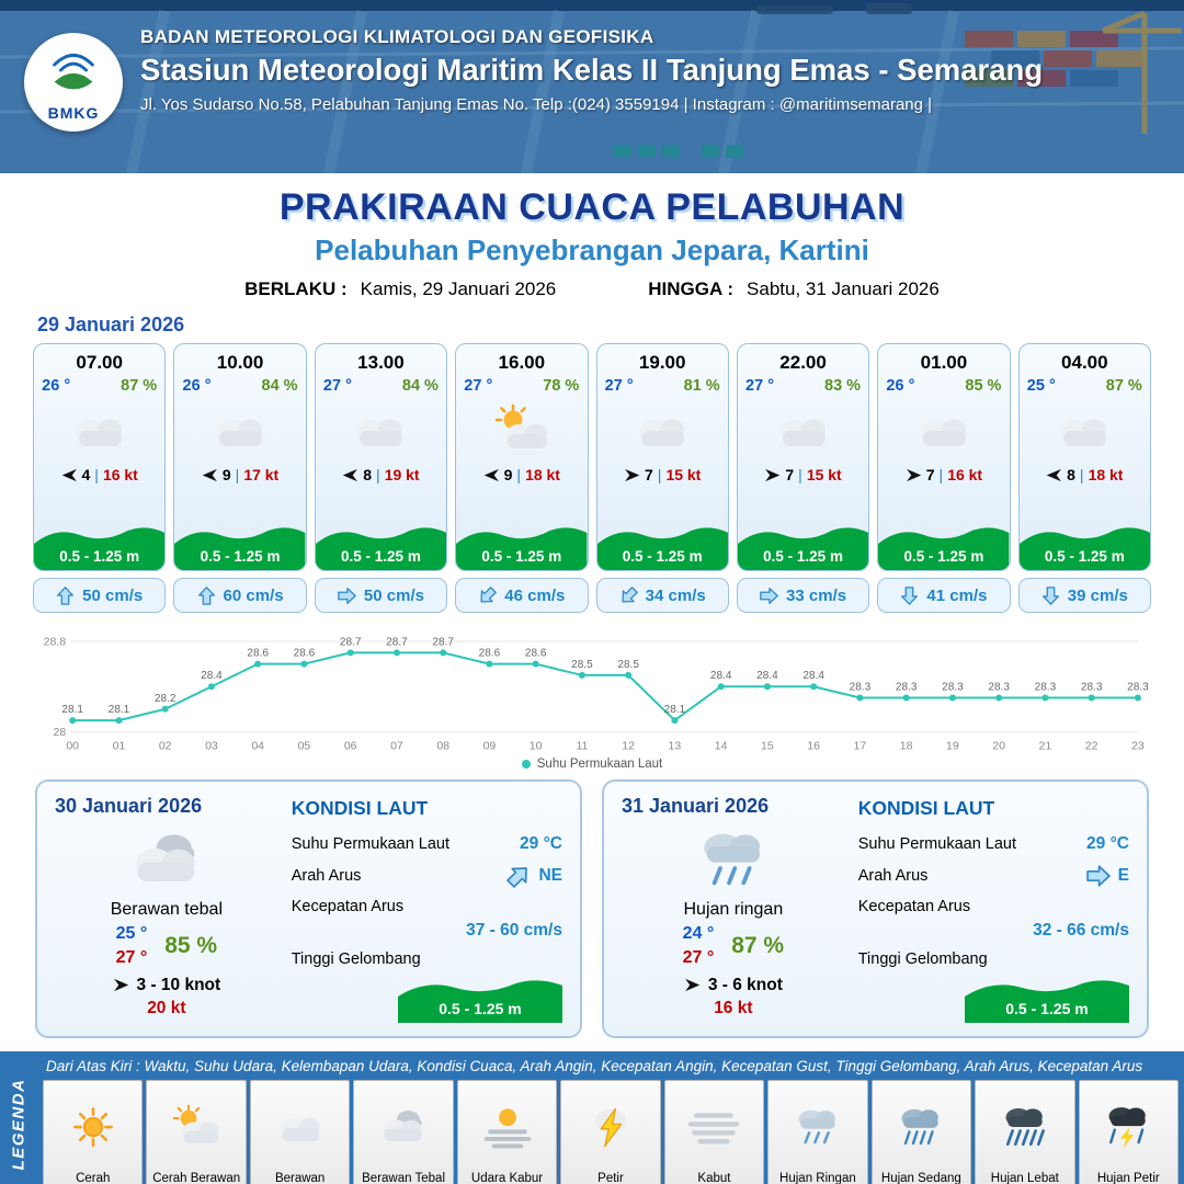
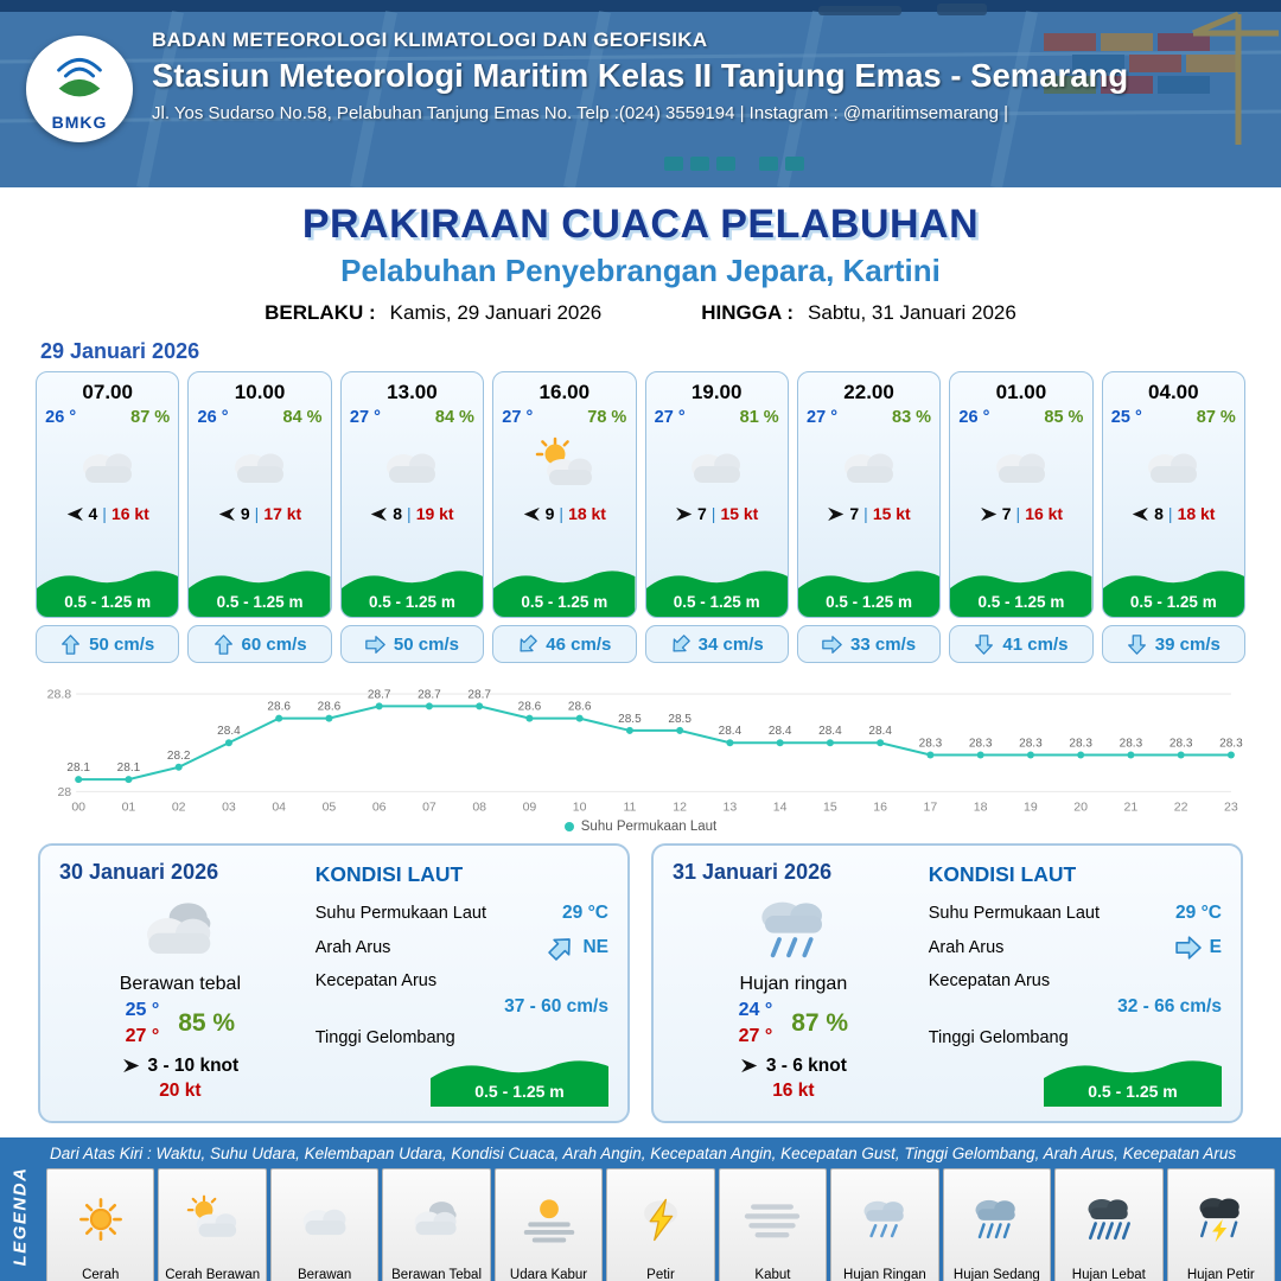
13: 28.1 -> 28.4
